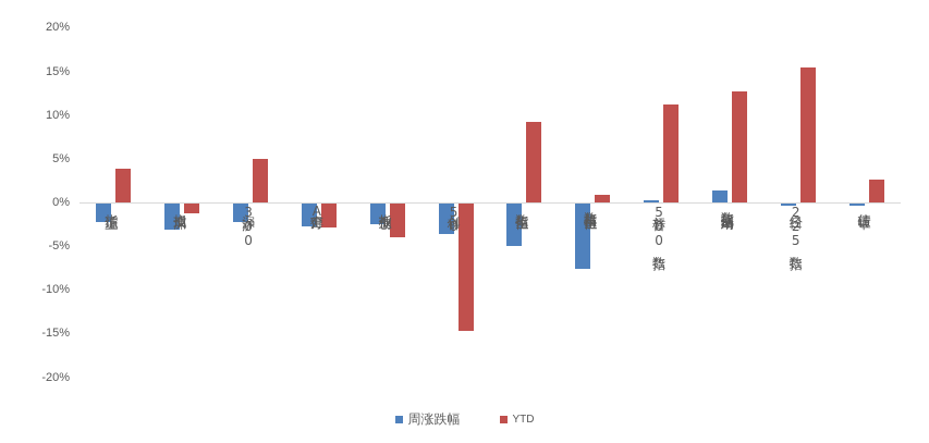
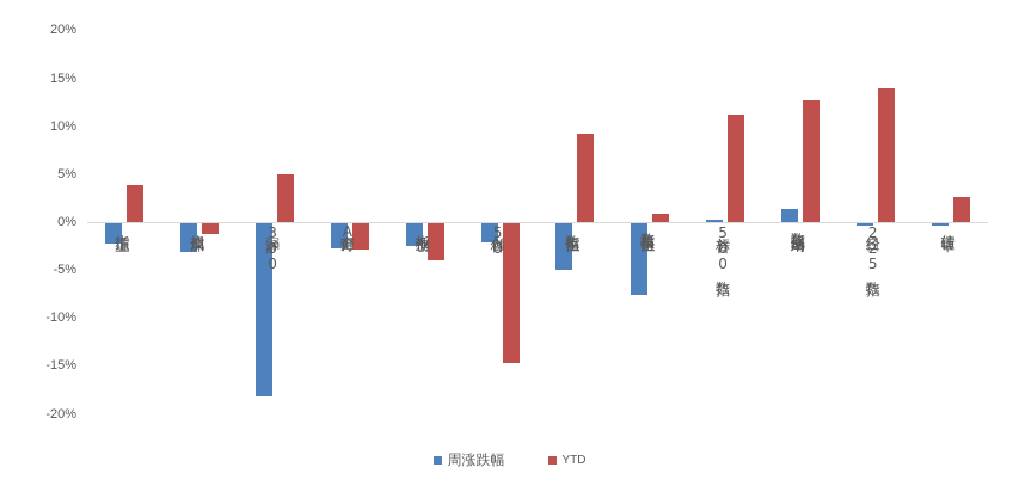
周涨跌幅/沪深300: -2% -> -18%
周涨跌幅/科创50: -4% -> -2%
YTD/日经225指数: 16% -> 14%
